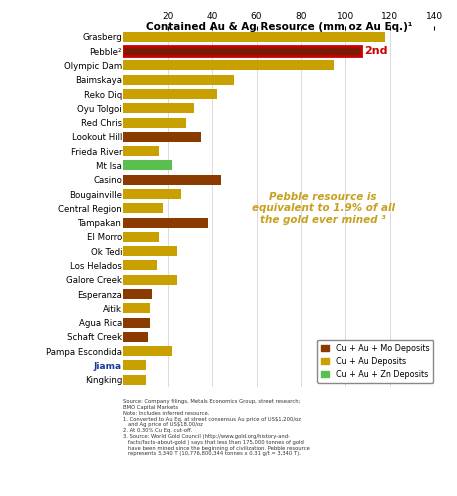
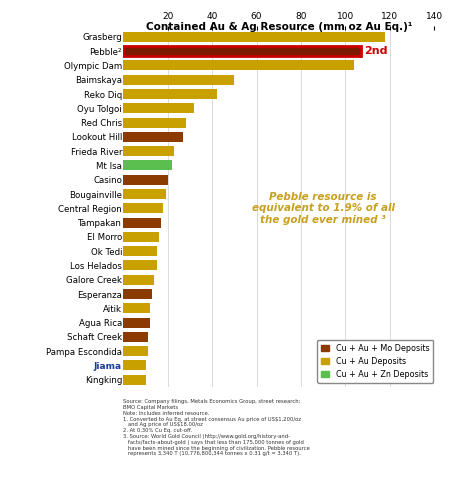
Olympic Dam: 95 -> 104
Lookout Hill: 35 -> 27
Frieda River: 16 -> 23
Casino: 44 -> 20
Bougainville: 26 -> 19
Tampakan: 38 -> 17
Ok Tedi: 24 -> 15
Galore Creek: 24 -> 14
Pampa Escondida: 22 -> 11
